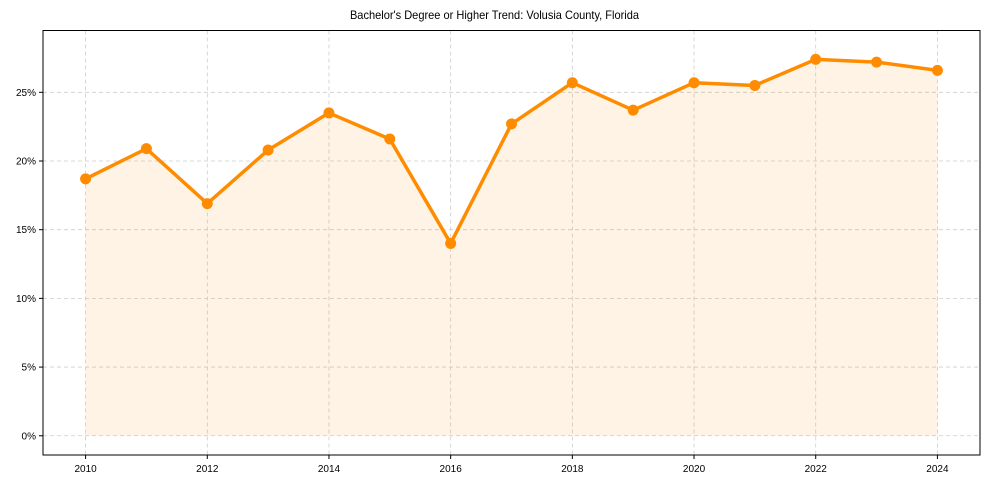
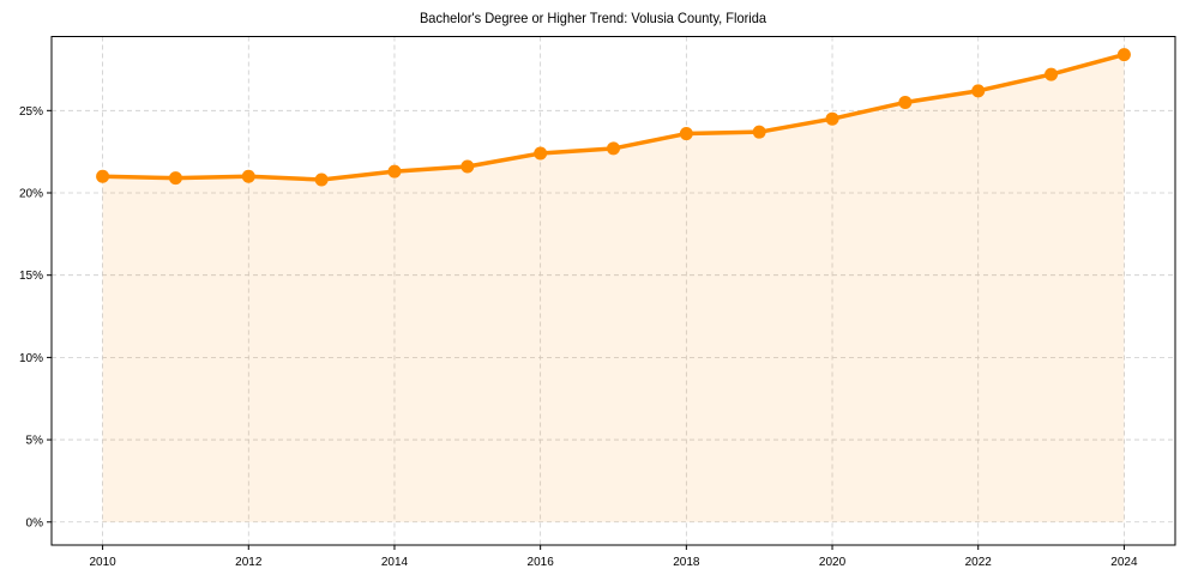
2010: 18.7% -> 21.0%
2012: 16.9% -> 21.0%
2014: 23.5% -> 21.3%
2016: 14.0% -> 22.4%
2018: 25.7% -> 23.6%
2020: 25.7% -> 24.5%
2022: 27.4% -> 26.2%
2024: 26.6% -> 28.4%
